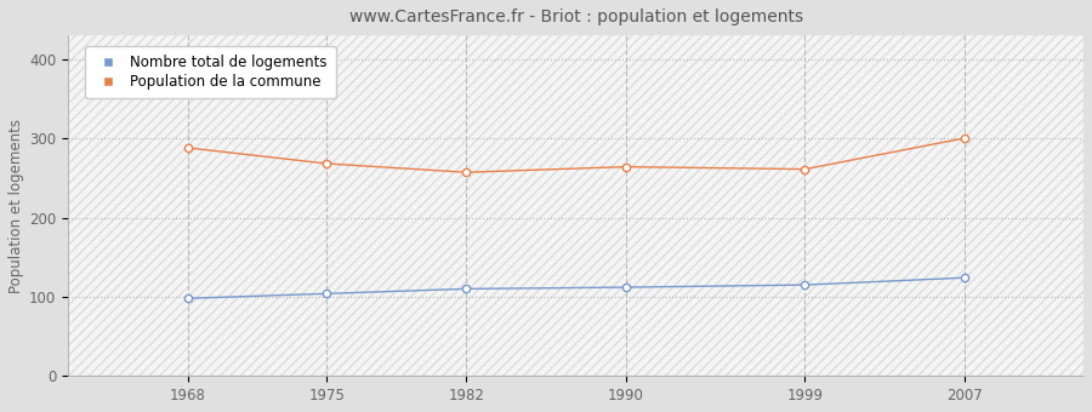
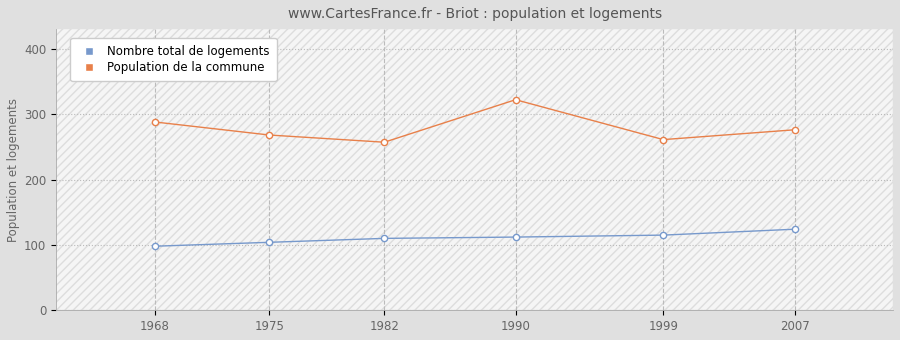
Population de la commune/1990: 264 -> 322
Population de la commune/2007: 300 -> 276
